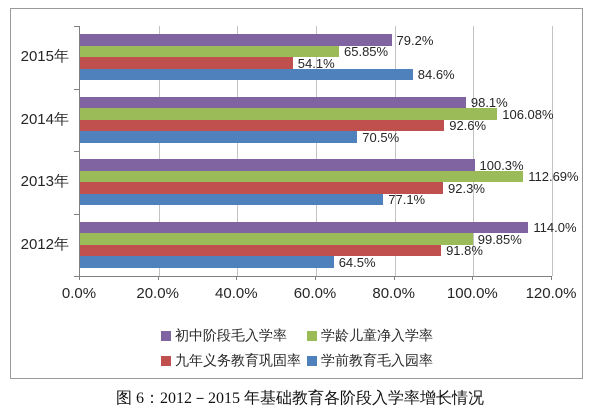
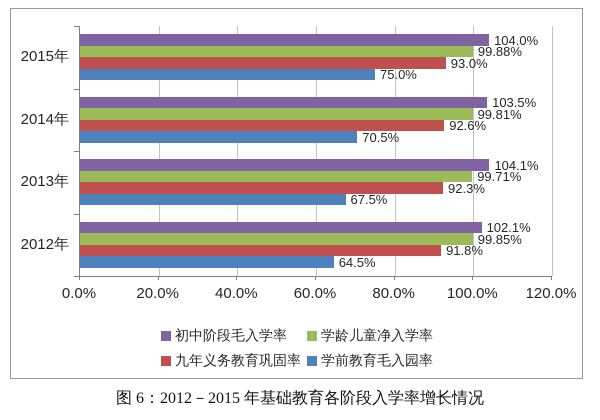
初中阶段毛入学率/2015年: 79.2% -> 104.0%
学龄儿童净入学率/2015年: 65.85% -> 99.88%
九年义务教育巩固率/2015年: 54.1% -> 93.0%
学前教育毛入园率/2015年: 84.6% -> 75.0%
初中阶段毛入学率/2014年: 98.1% -> 103.5%
学龄儿童净入学率/2014年: 106.08% -> 99.81%
初中阶段毛入学率/2013年: 100.3% -> 104.1%
学龄儿童净入学率/2013年: 112.69% -> 99.71%
学前教育毛入园率/2013年: 77.1% -> 67.5%
初中阶段毛入学率/2012年: 114.0% -> 102.1%
